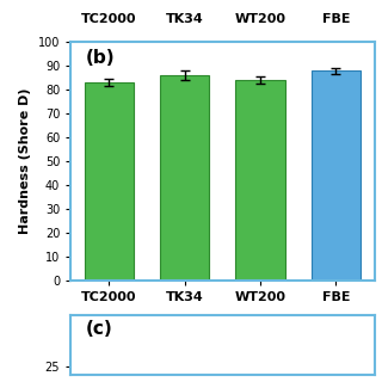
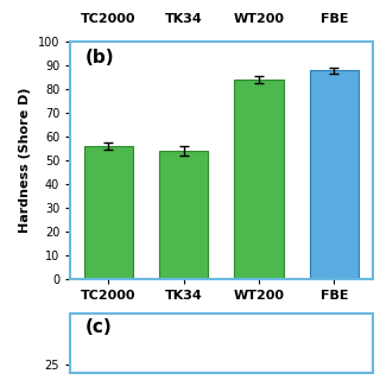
TC2000: 83 -> 56
TK34: 86 -> 54
